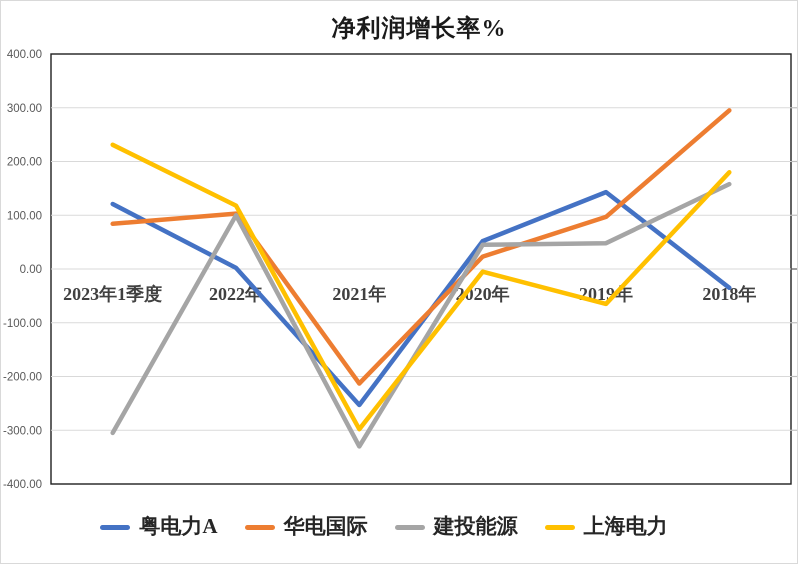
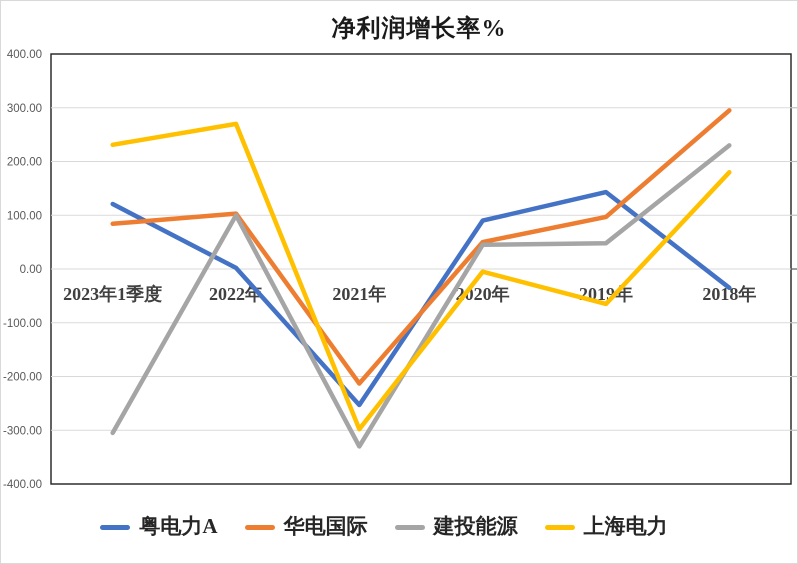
上海电力/2022年: 120 -> 270
粤电力A/2020年: 50 -> 90
华电国际/2020年: 20 -> 50
建投能源/2018年: 160 -> 230
